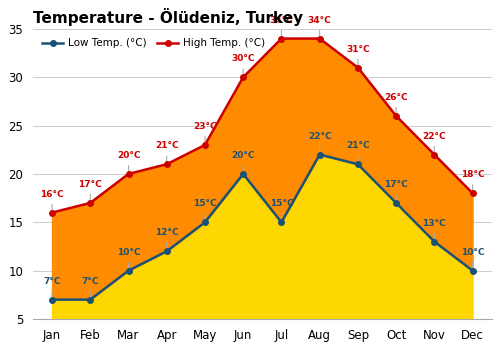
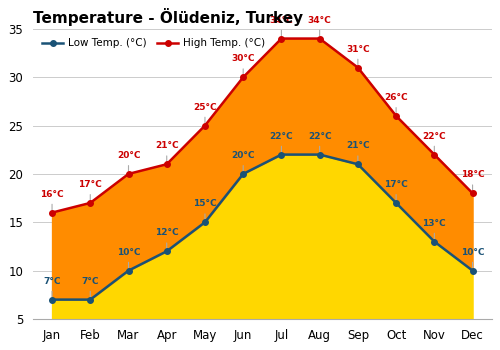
High Temp. (°C)/May: 23°C -> 25°C
Low Temp. (°C)/Jul: 15°C -> 22°C
